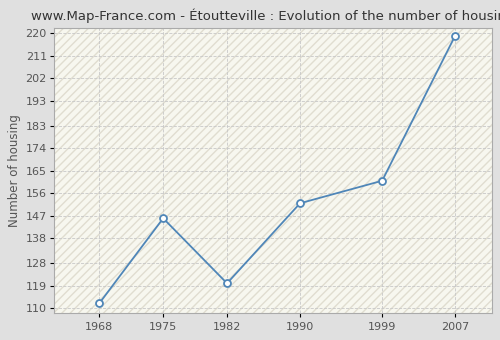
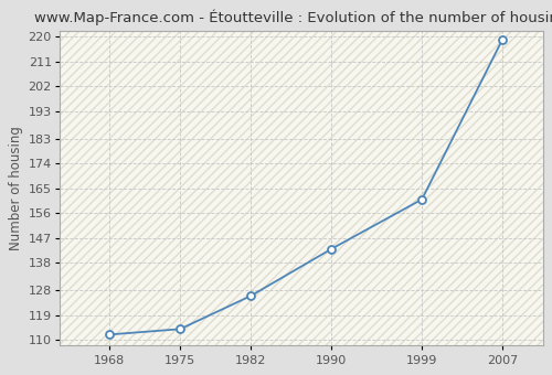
1975: 146 -> 114
1982: 120 -> 126
1990: 152 -> 143
